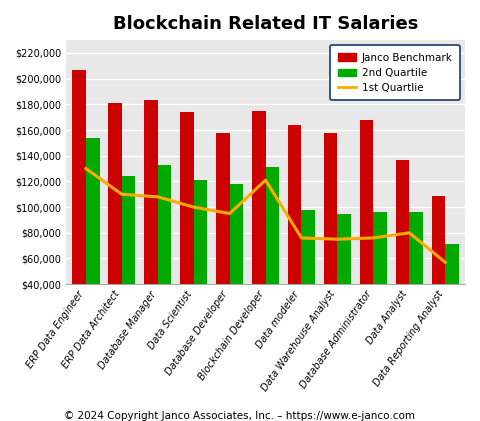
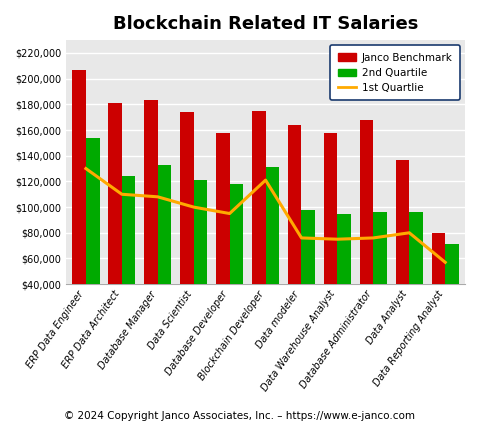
Janco Benchmark/Data Reporting Analyst: $109,000 -> $80,000
